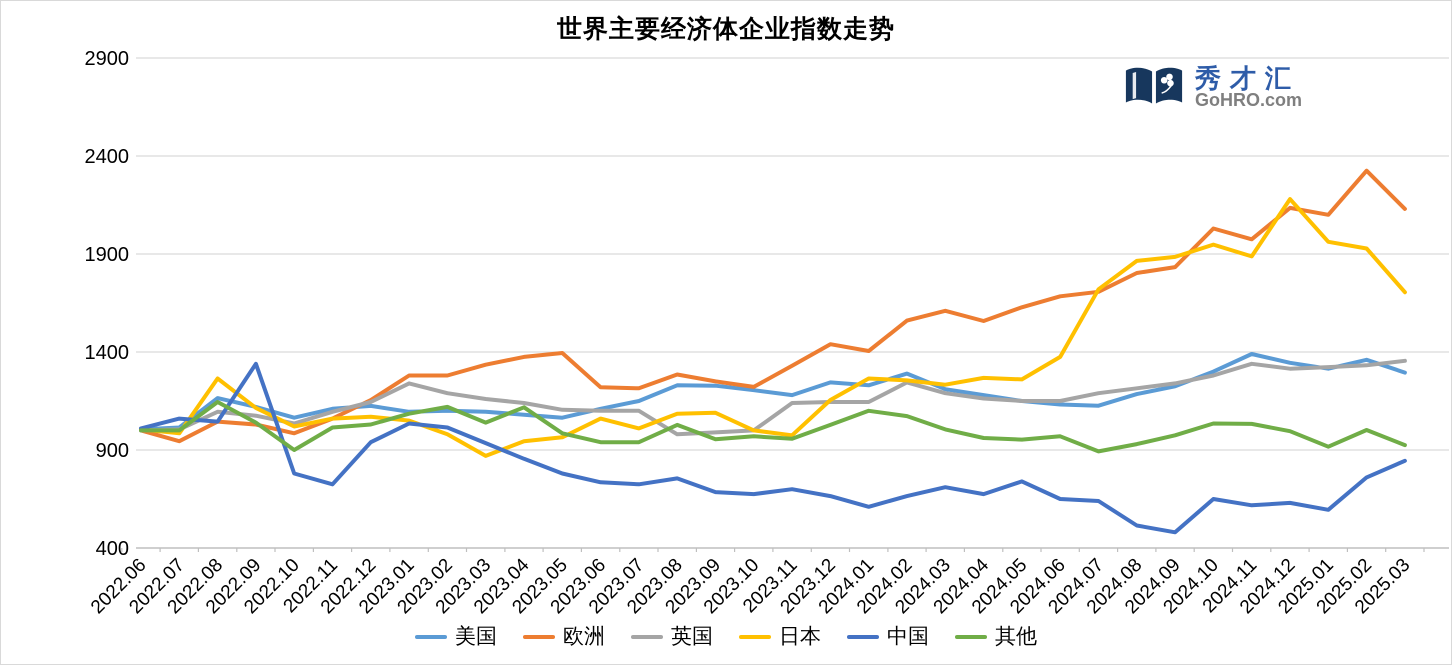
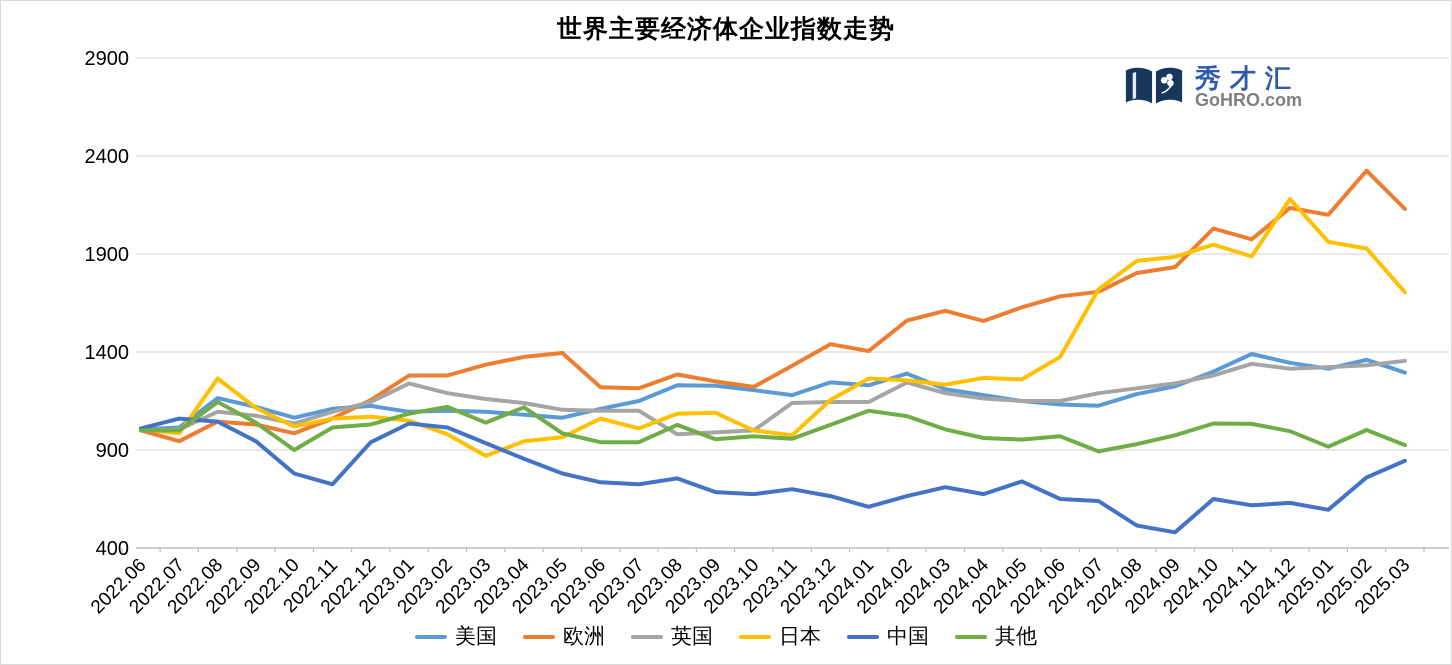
中国/2022.09: 1340 -> 940
